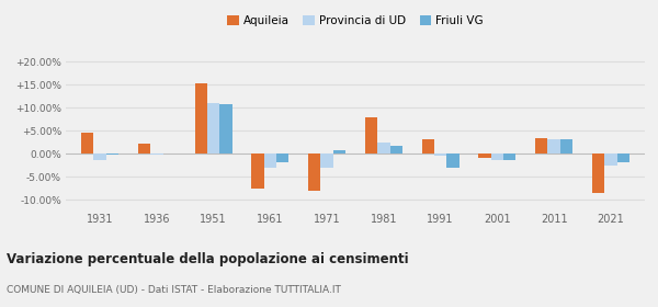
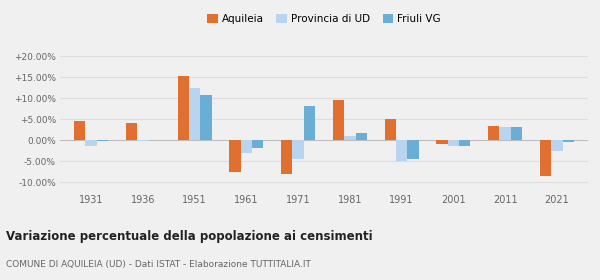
Aquileia/1936: 2.2% -> 4.0%
Provincia di UD/1951: 11.0% -> 12.5%
Provincia di UD/1971: -3.0% -> -4.5%
Friuli VG/1971: 0.7% -> 8.0%
Aquileia/1981: 7.8% -> 9.5%
Provincia di UD/1981: 2.5% -> 1.0%
Aquileia/1991: 3.1% -> 5.0%
Provincia di UD/1991: -0.5% -> -5.0%
Friuli VG/1991: -3.2% -> -4.5%
Friuli VG/2021: -1.8% -> -0.5%
